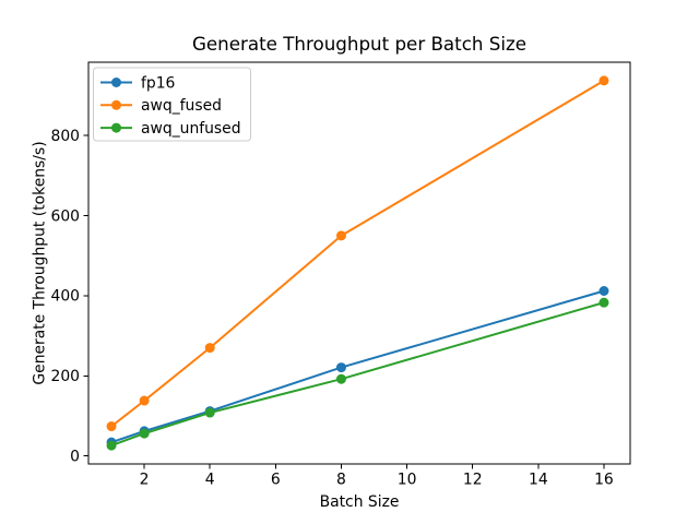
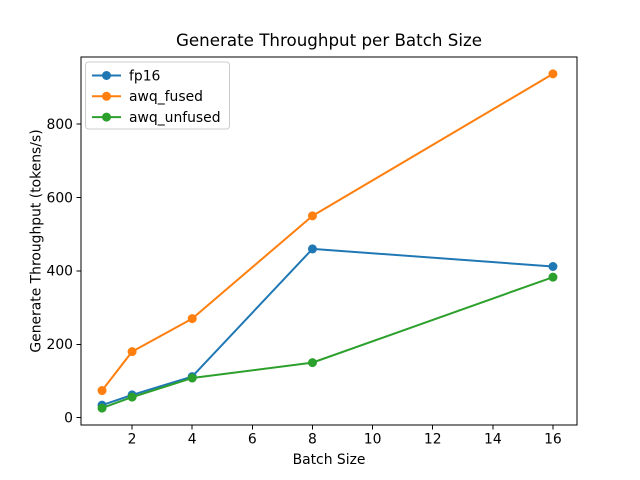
awq_fused/2: 140 -> 180
fp16/8: 220 -> 460
awq_unfused/8: 190 -> 150
